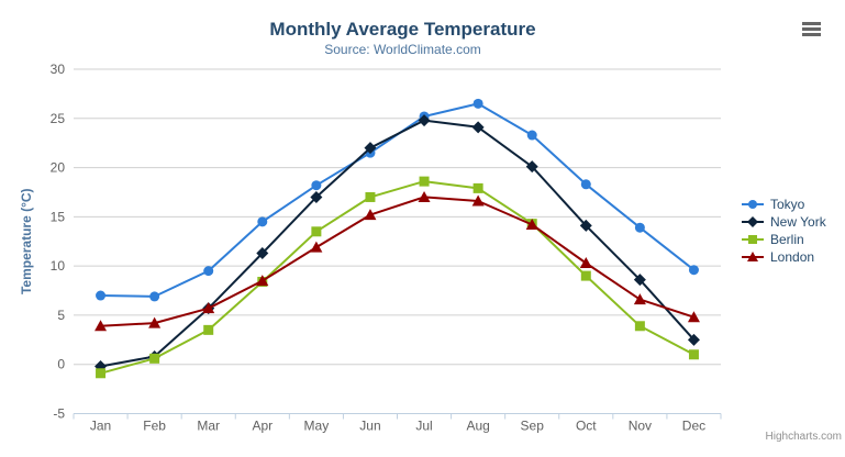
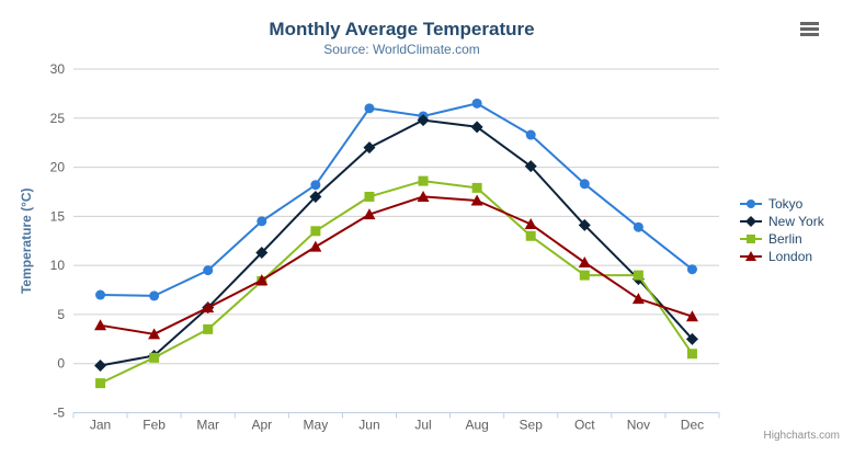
Berlin/Jan: -1 -> -2
London/Feb: 4 -> 3
Tokyo/Jun: 22 -> 26
Berlin/Sep: 14 -> 13
Berlin/Nov: 4 -> 9
